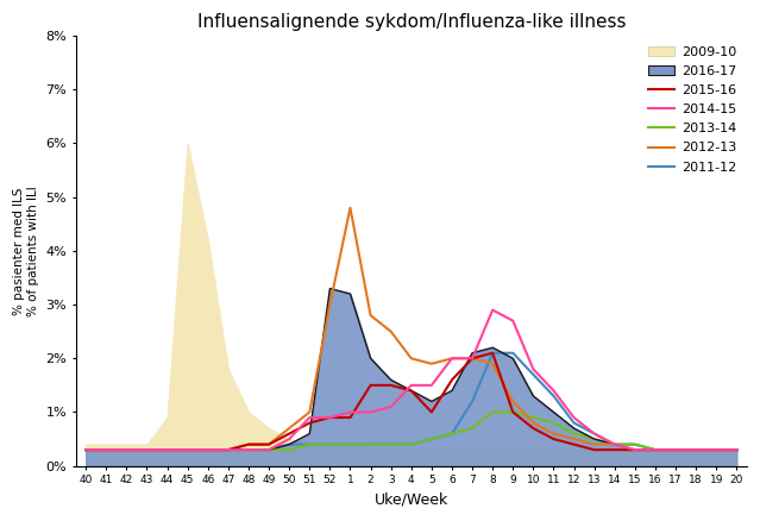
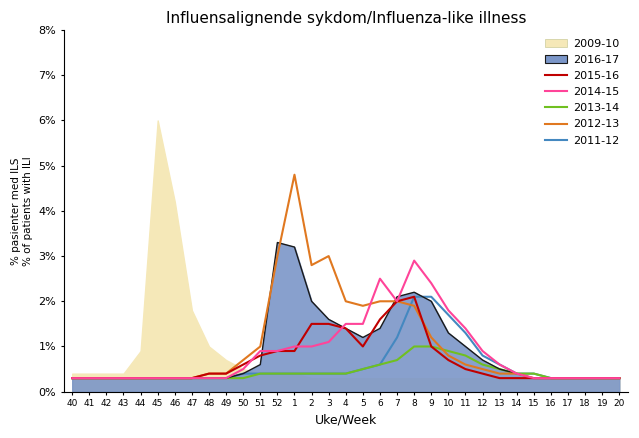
2012-13/3: 2.5% -> 3.0%
2014-15/6: 2.0% -> 2.5%
2014-15/9: 2.7% -> 2.4%
